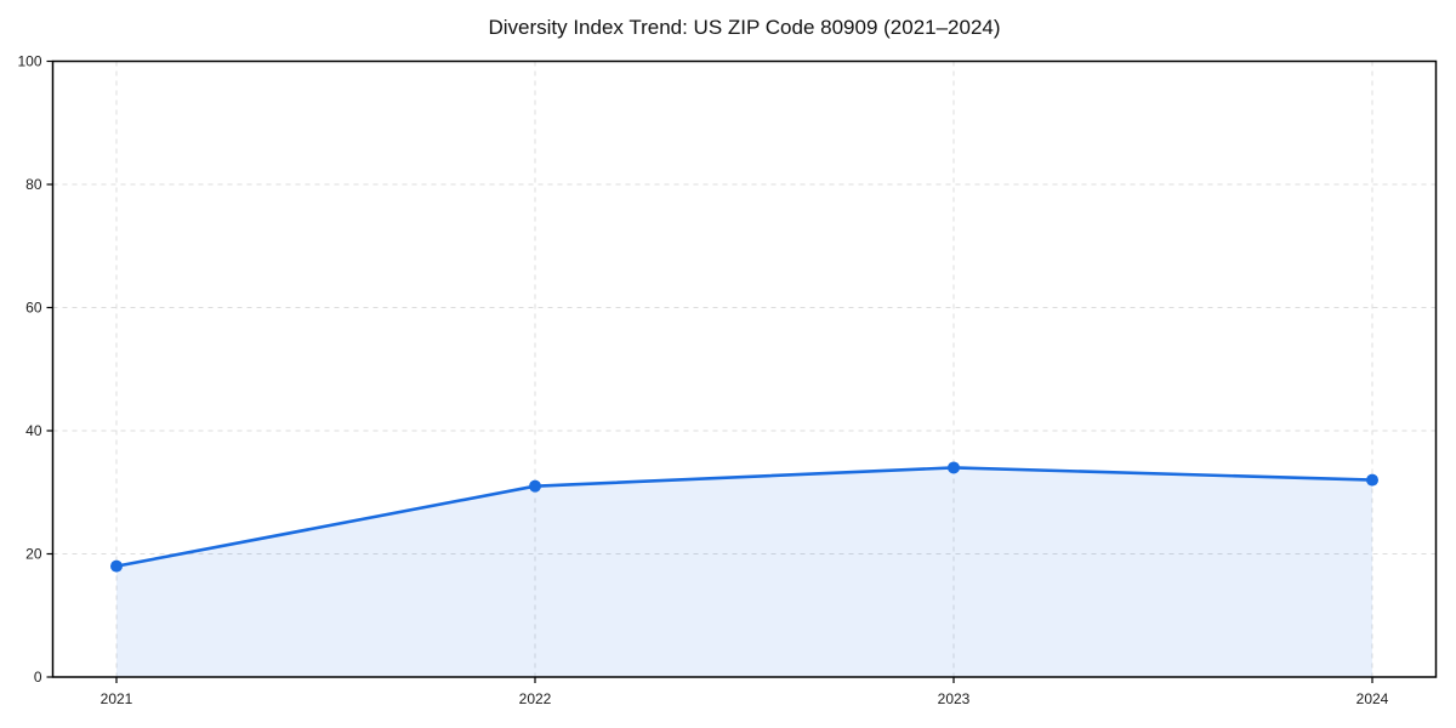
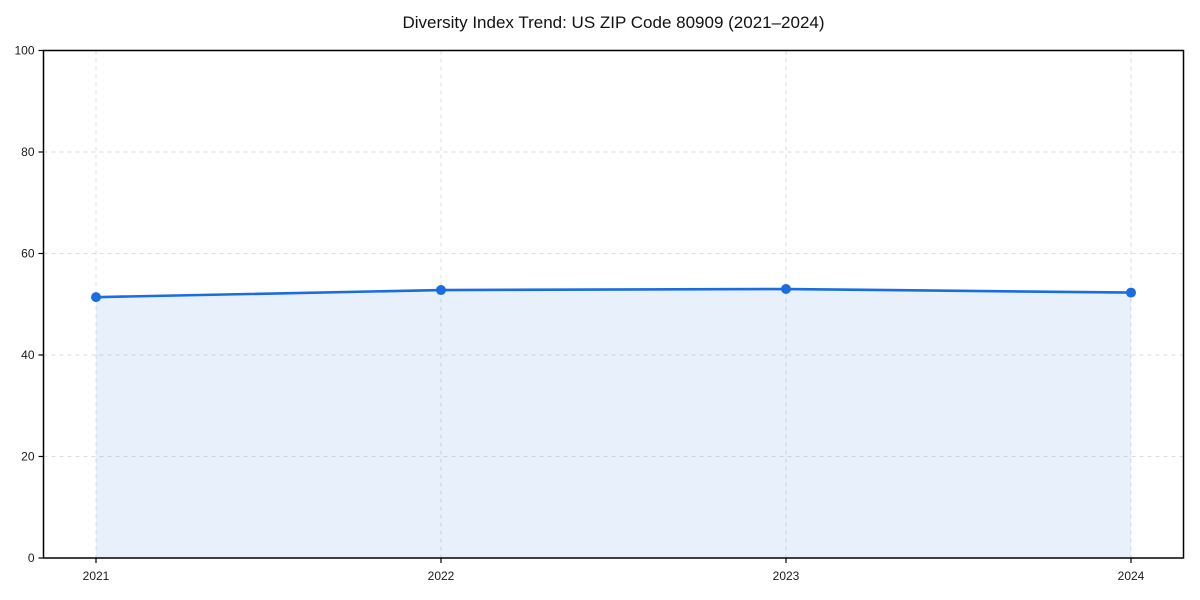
2021: 18 -> 51
2022: 31 -> 53
2023: 34 -> 53
2024: 32 -> 52
